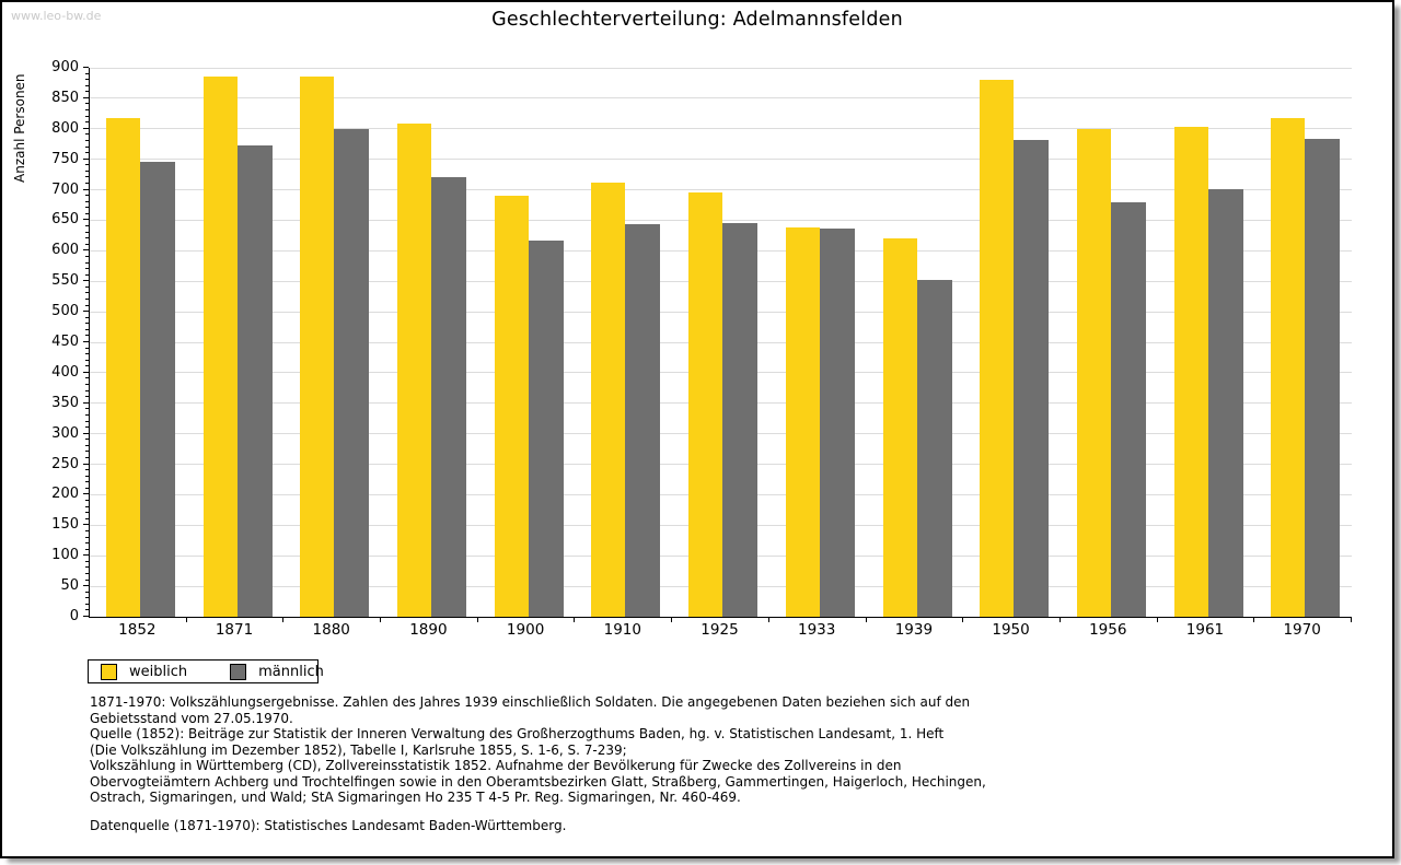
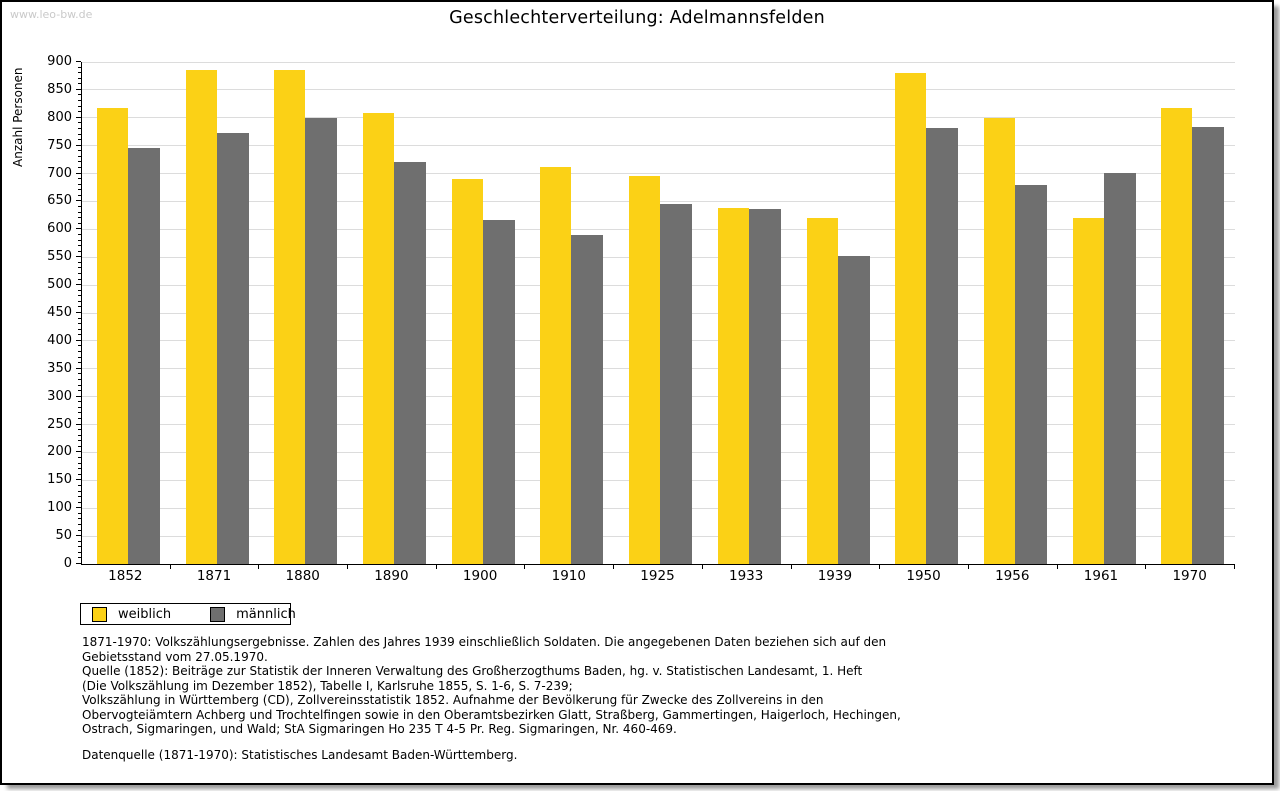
männlich/1910: 640 -> 590
weiblich/1961: 800 -> 620
